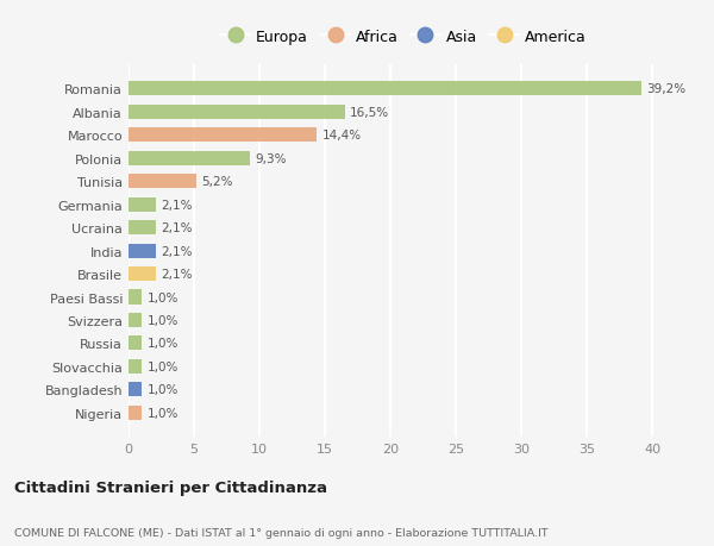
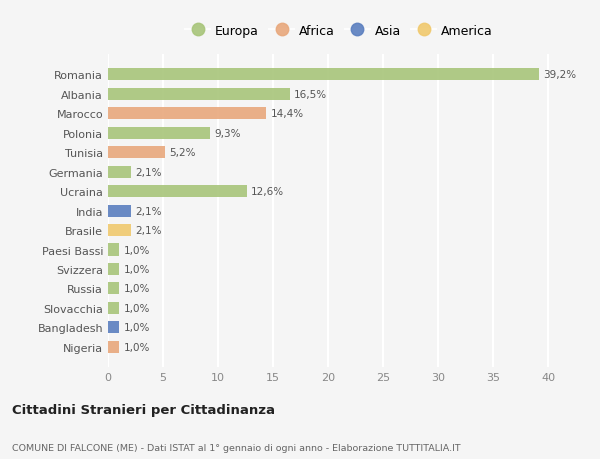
Ucraina: 2,1% -> 12,6%
